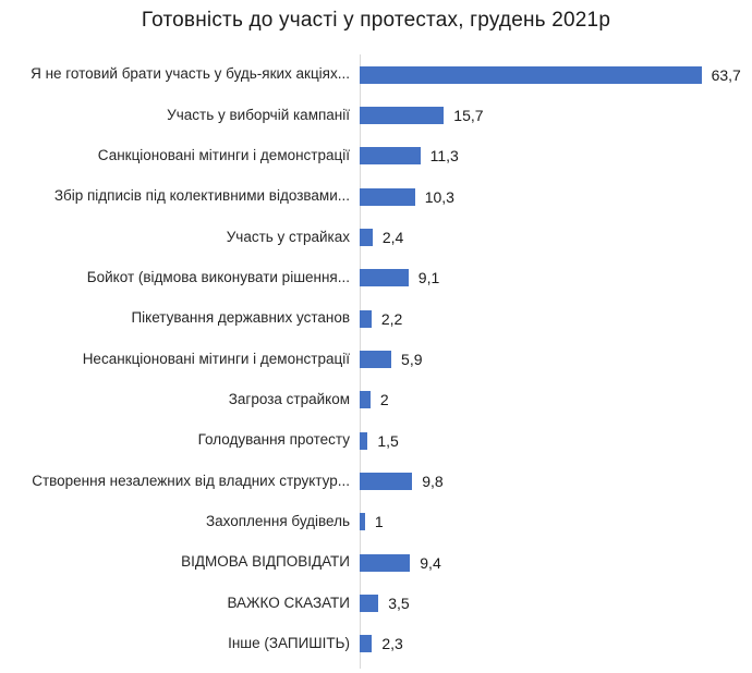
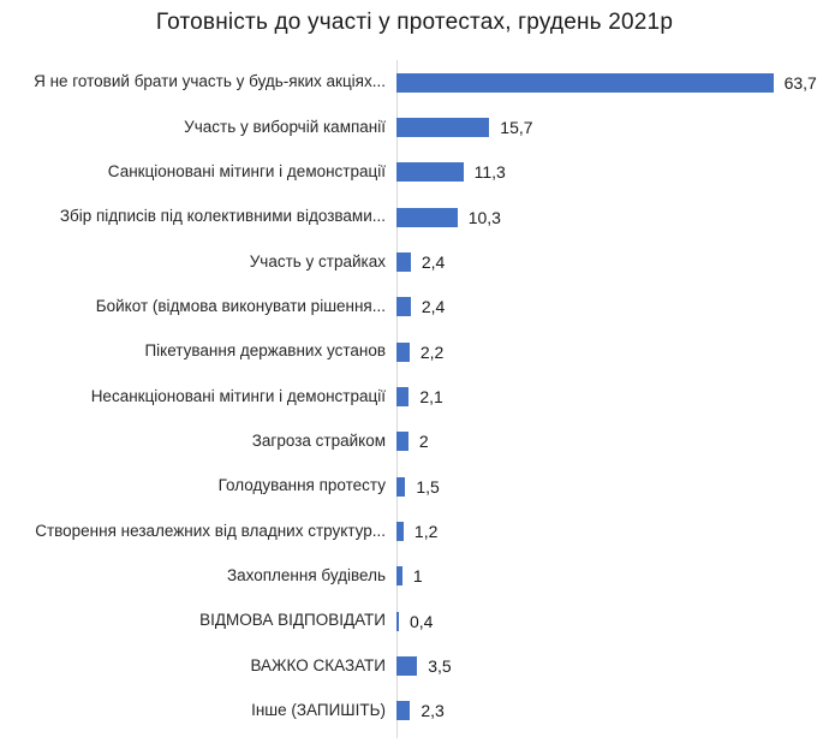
Бойкот (відмова виконувати рішення...: 9,1 -> 2,4
Несанкціоновані мітинги і демонстрації: 5,9 -> 2,1
Створення незалежних від владних структур...: 9,8 -> 1,2
ВІДМОВА ВІДПОВІДАТИ: 9,4 -> 0,4
